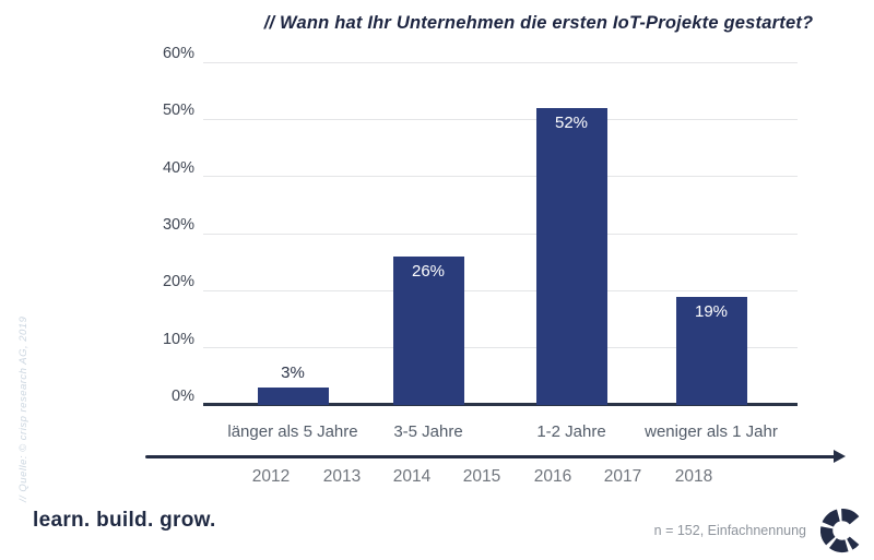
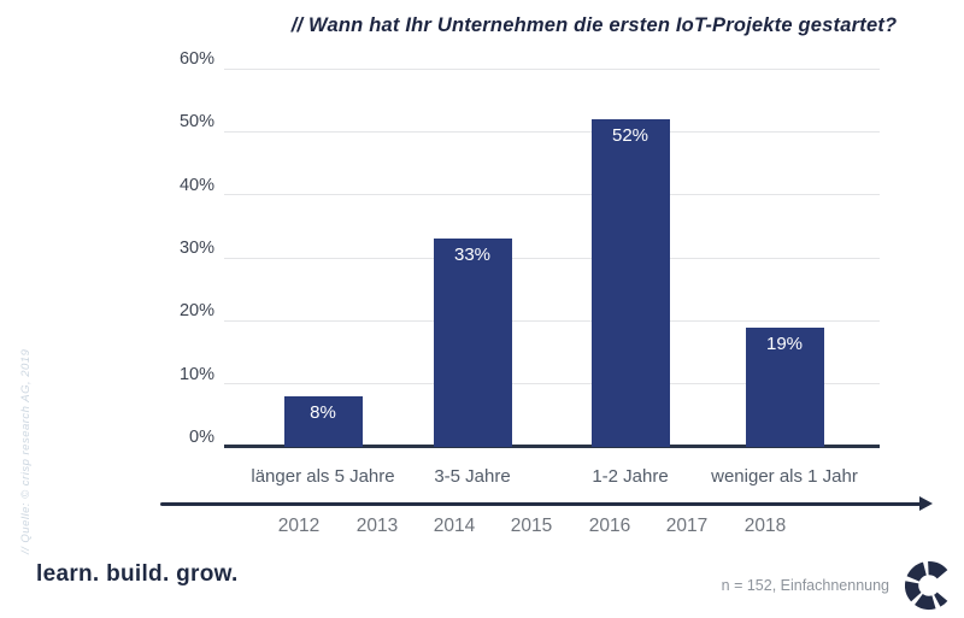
länger als 5 Jahre: 3% -> 8%
3-5 Jahre: 26% -> 33%
